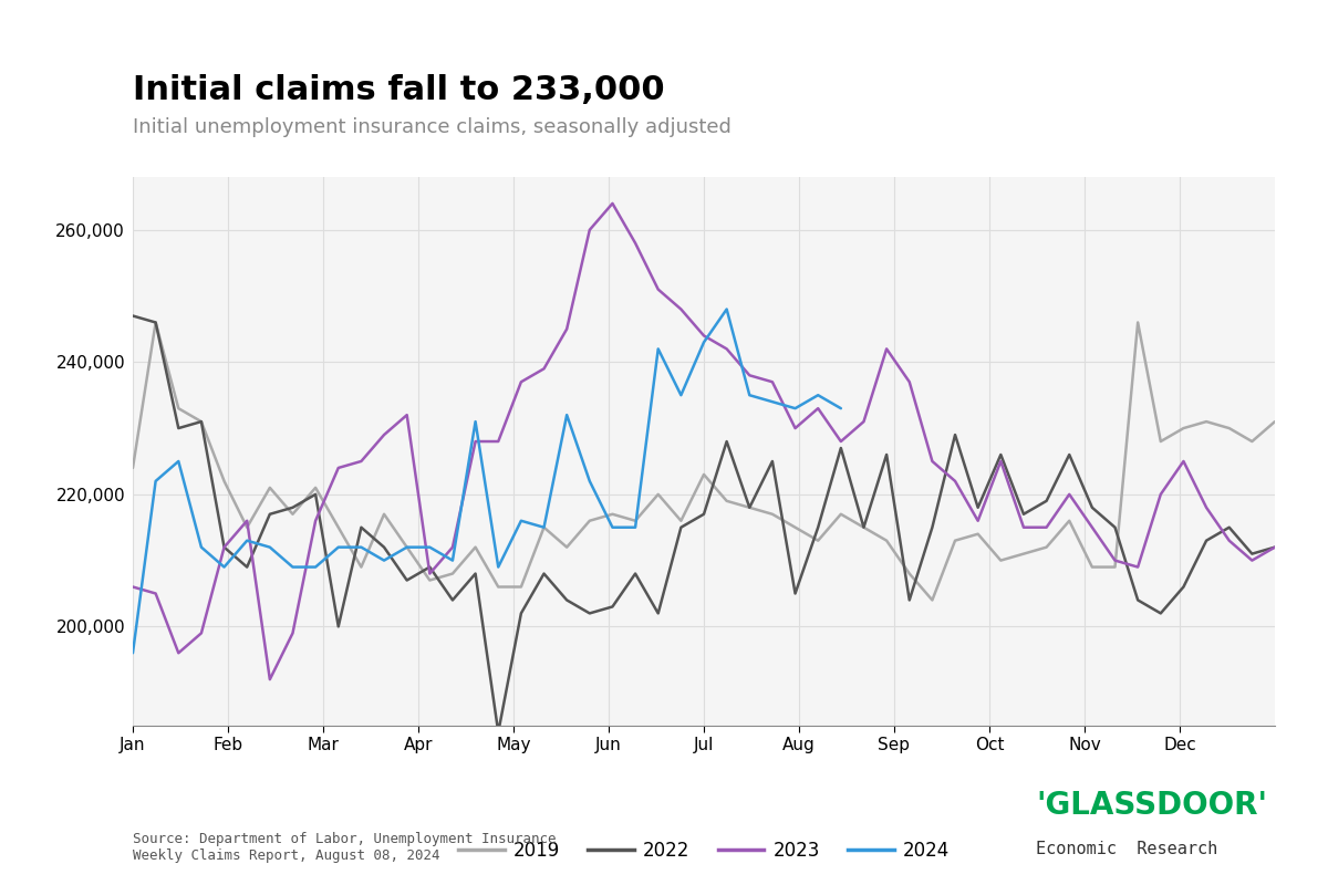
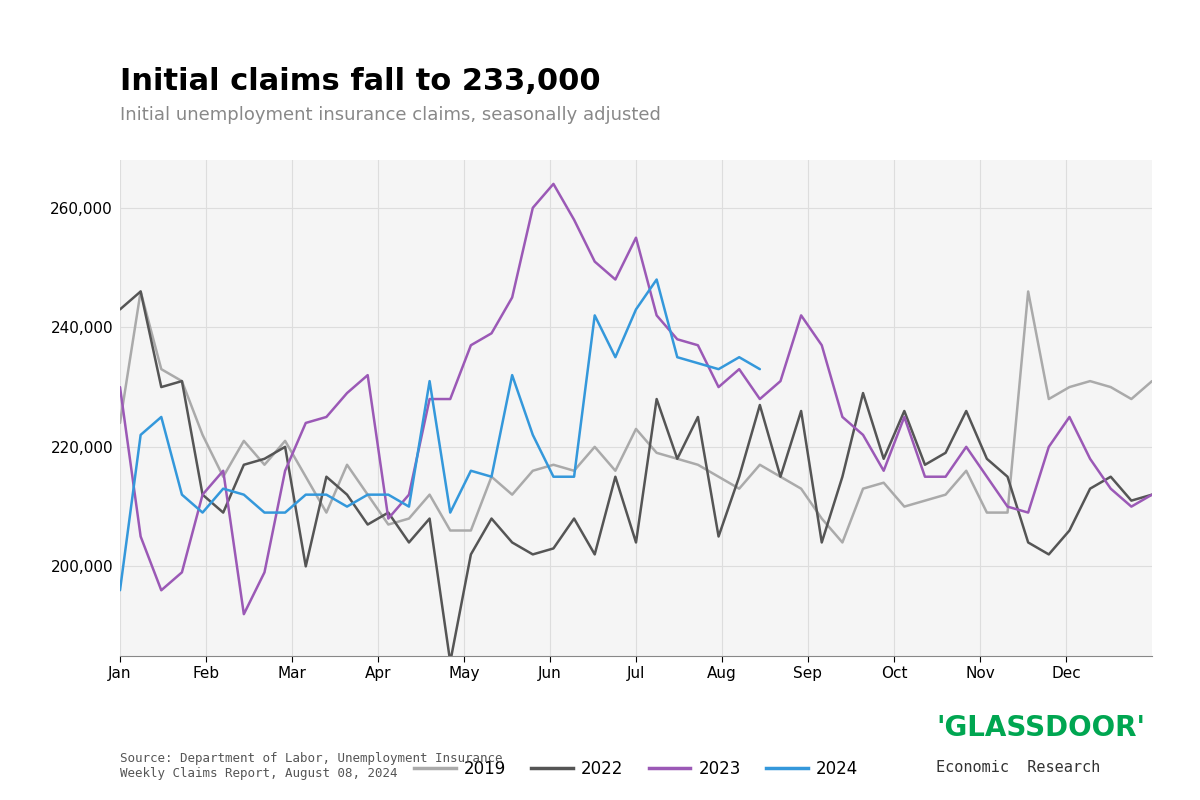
2022/Jan: 247,000 -> 243,000
2023/Jan: 206,000 -> 230,000
2022/Jul: 217,000 -> 204,000
2023/Jul: 244,000 -> 255,000
